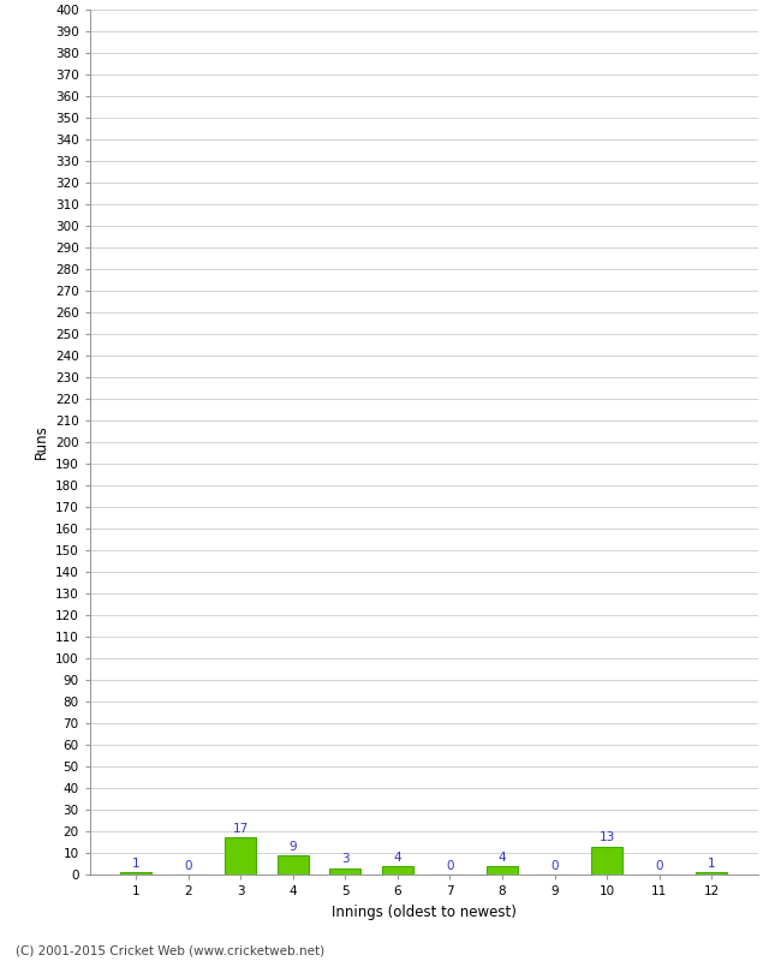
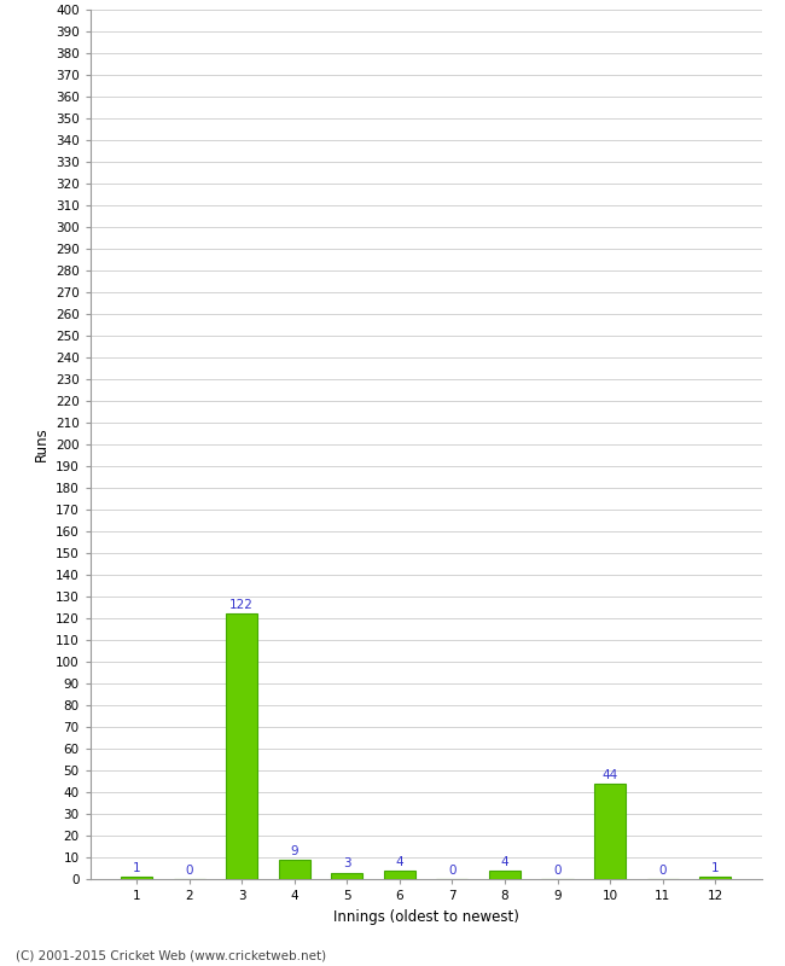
3: 17 -> 122
10: 13 -> 44
